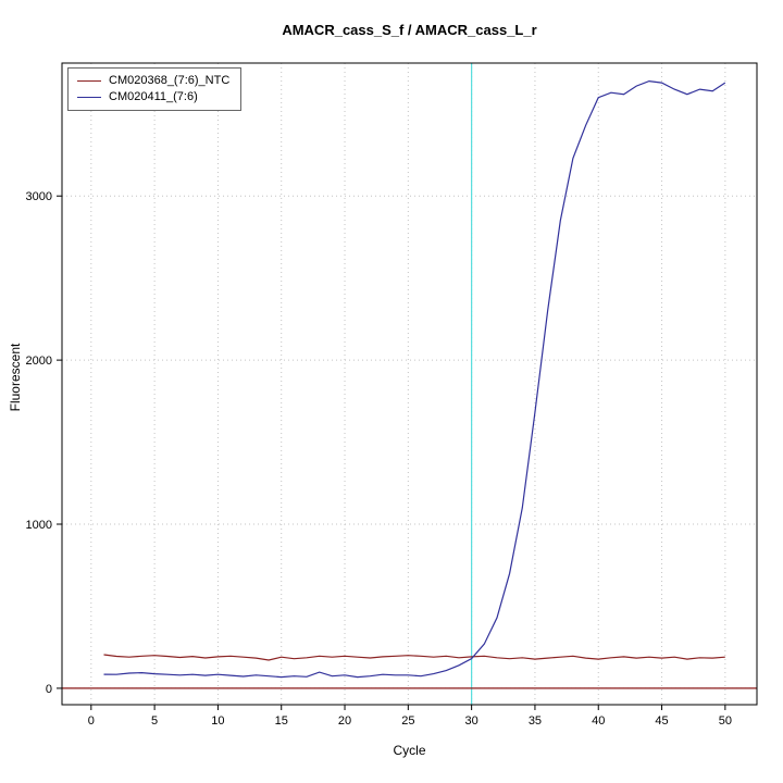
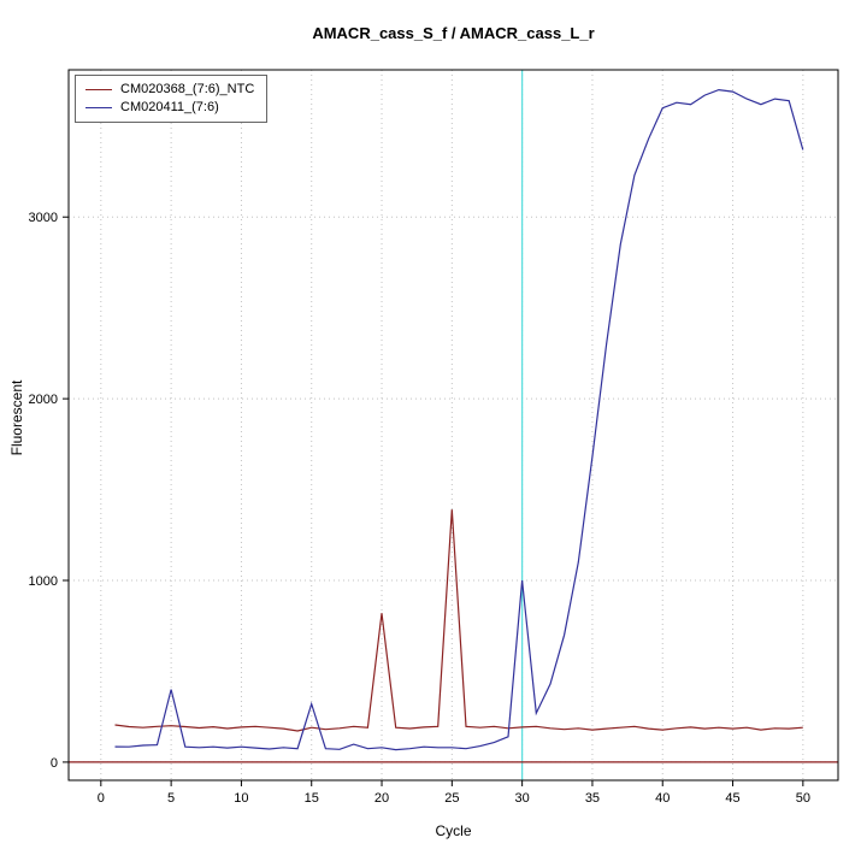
CM020411_(7:6)/5: 90 -> 400
CM020411_(7:6)/15: 70 -> 320
CM020368_(7:6)_NTC/20: 200 -> 820
CM020368_(7:6)_NTC/25: 200 -> 1390
CM020411_(7:6)/30: 180 -> 1000
CM020411_(7:6)/50: 3690 -> 3370
